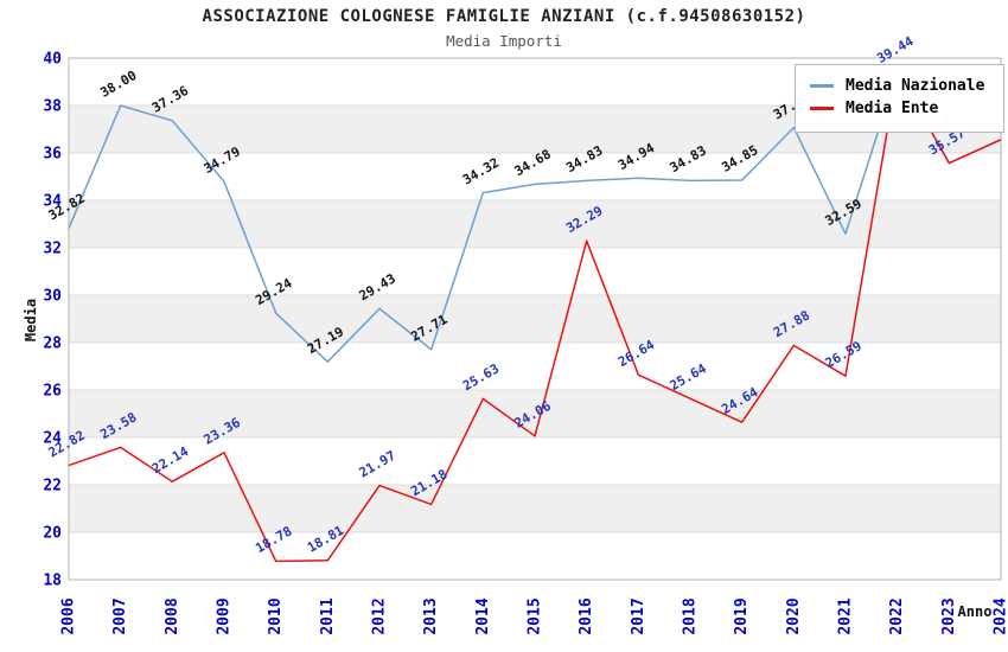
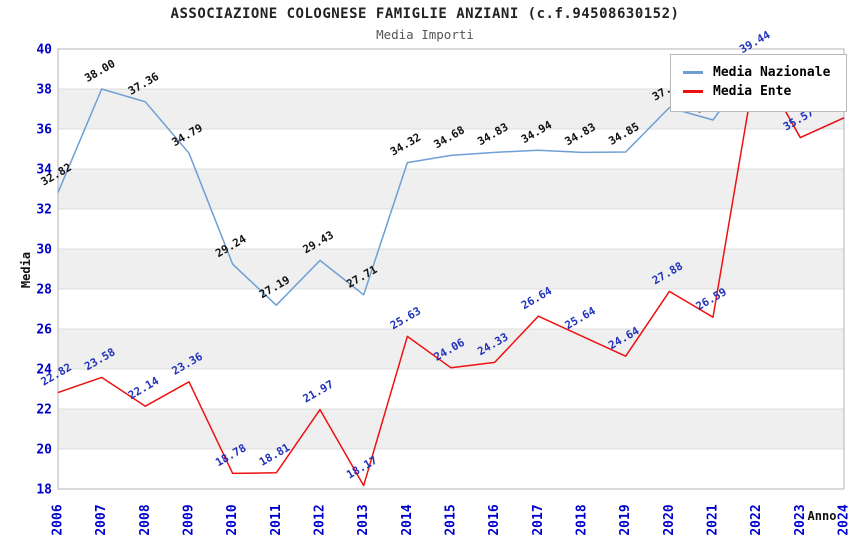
Media Ente/2013: 21.18 -> 18.17
Media Ente/2016: 32.29 -> 24.33
Media Nazionale/2021: 32.59 -> 36.45
